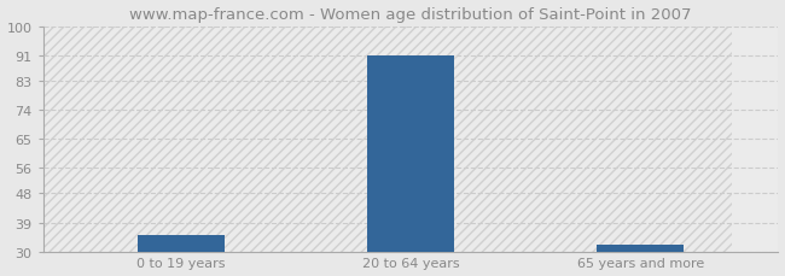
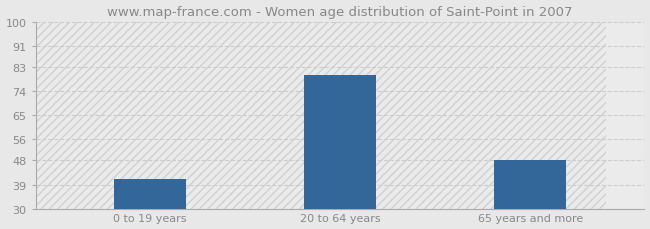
0 to 19 years: 35 -> 41
20 to 64 years: 91 -> 80
65 years and more: 32 -> 48
